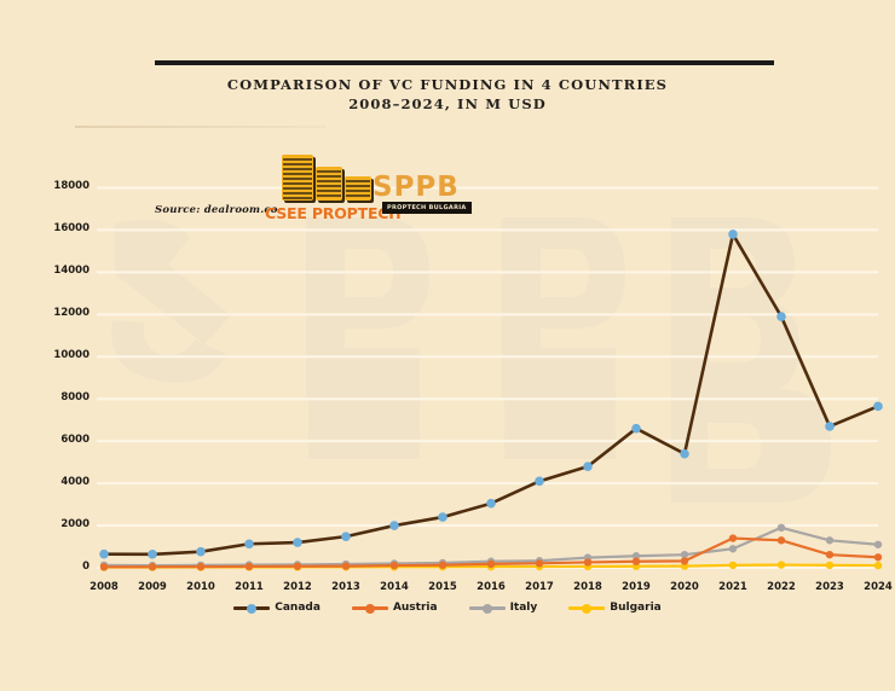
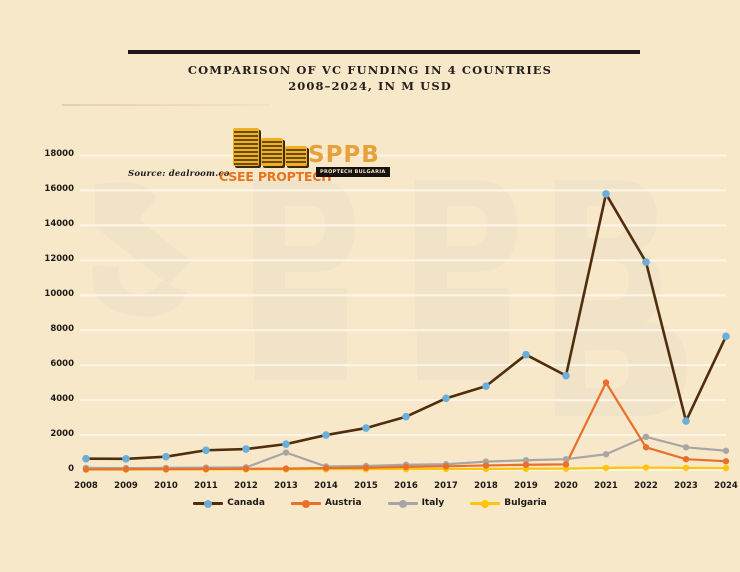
Italy/2013: 200 -> 1000
Austria/2021: 1400 -> 5000
Canada/2023: 6700 -> 2800
